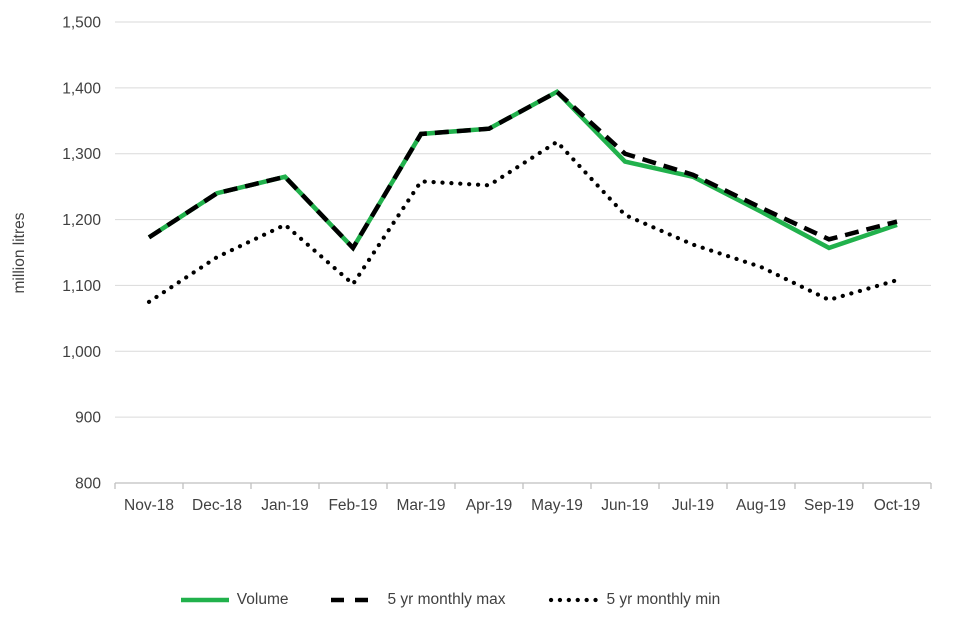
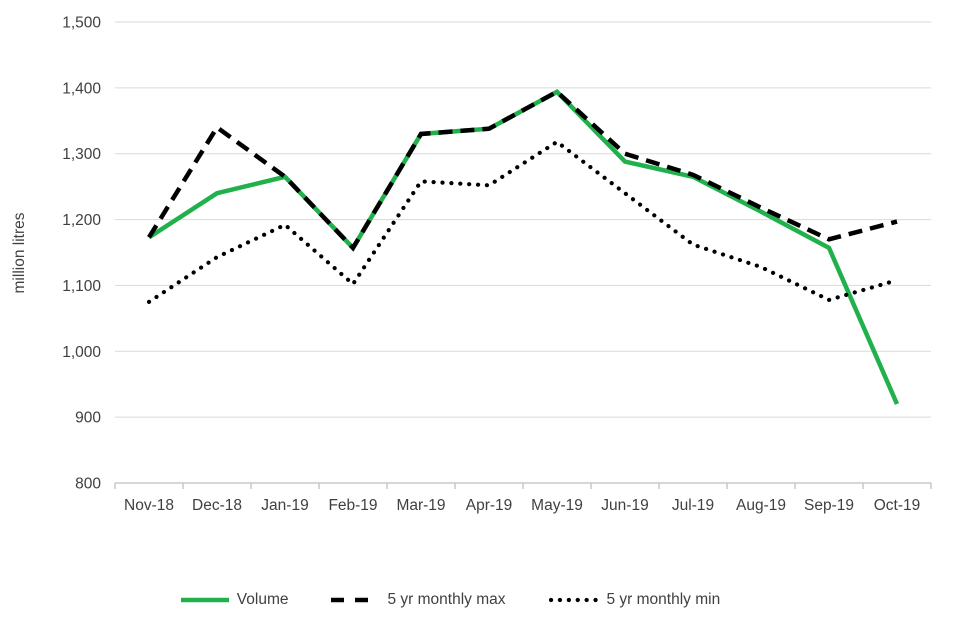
5 yr monthly max/Dec-18: 1240 -> 1340
5 yr monthly min/Jun-19: 1210 -> 1240
Volume/Oct-19: 1190 -> 920
